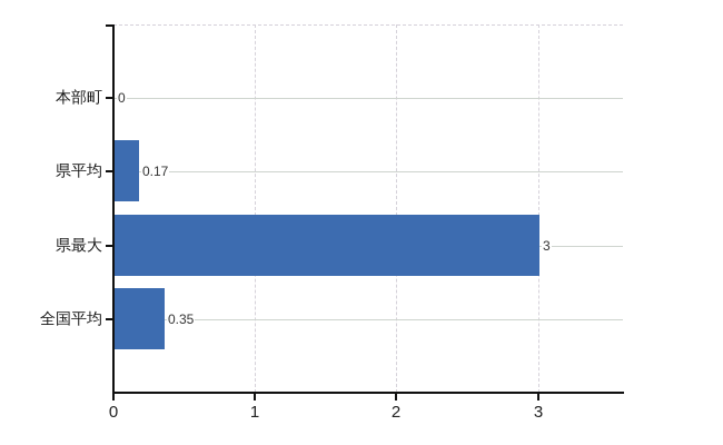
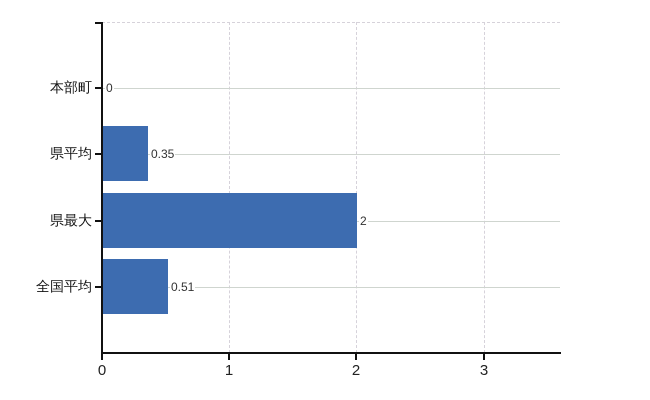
県平均: 0.17 -> 0.35
県最大: 3 -> 2
全国平均: 0.35 -> 0.51
